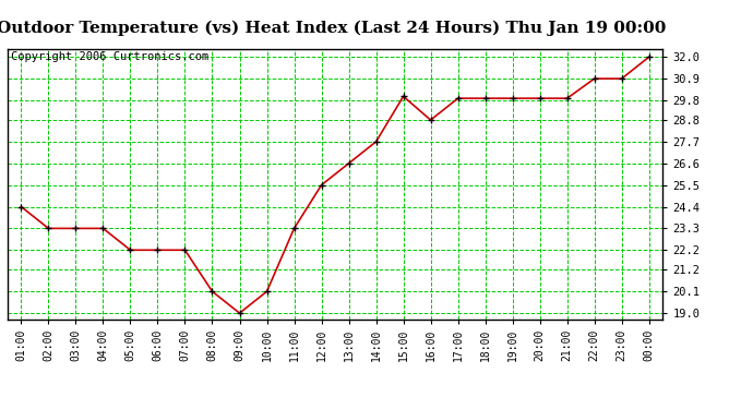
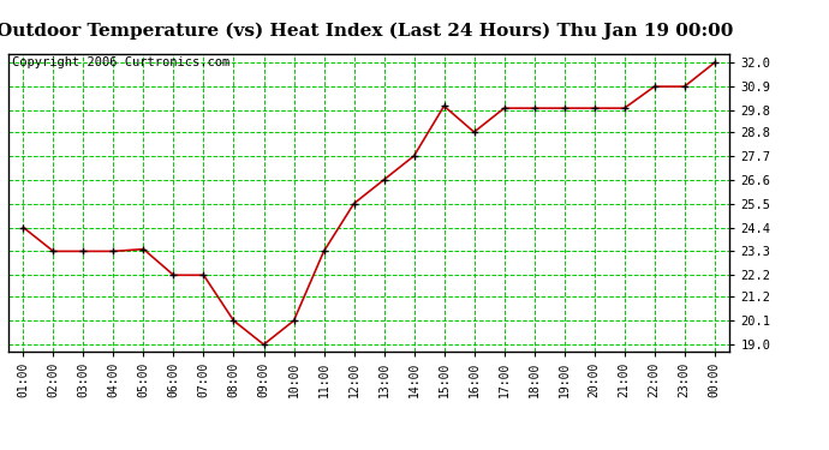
05:00: 22.2 -> 23.4
